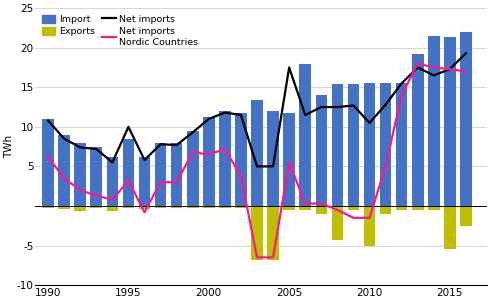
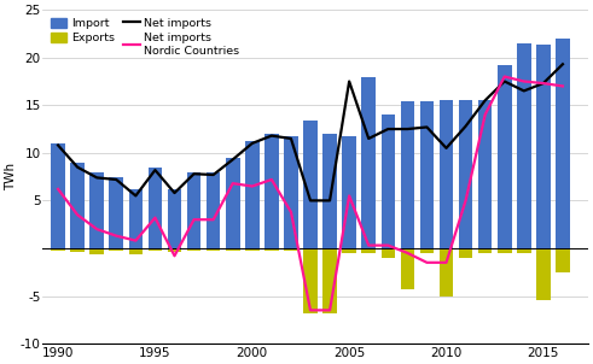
Net imports/1995: 10.0 -> 8.2
